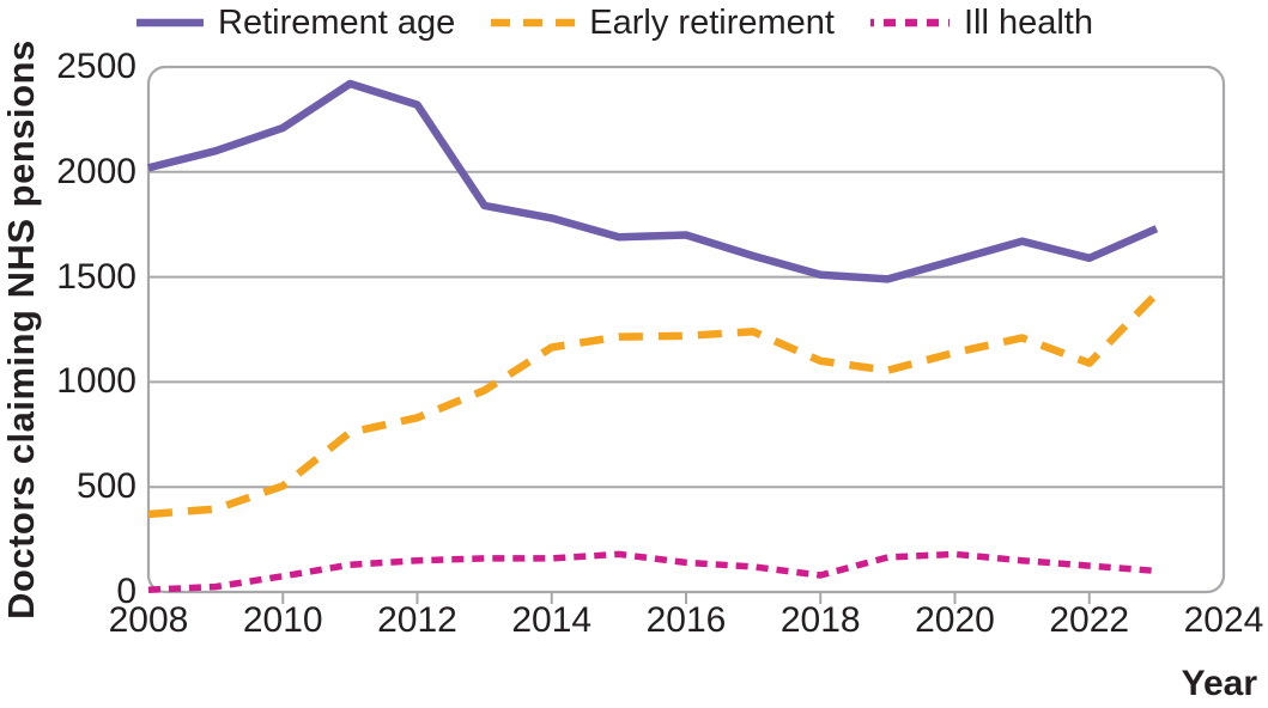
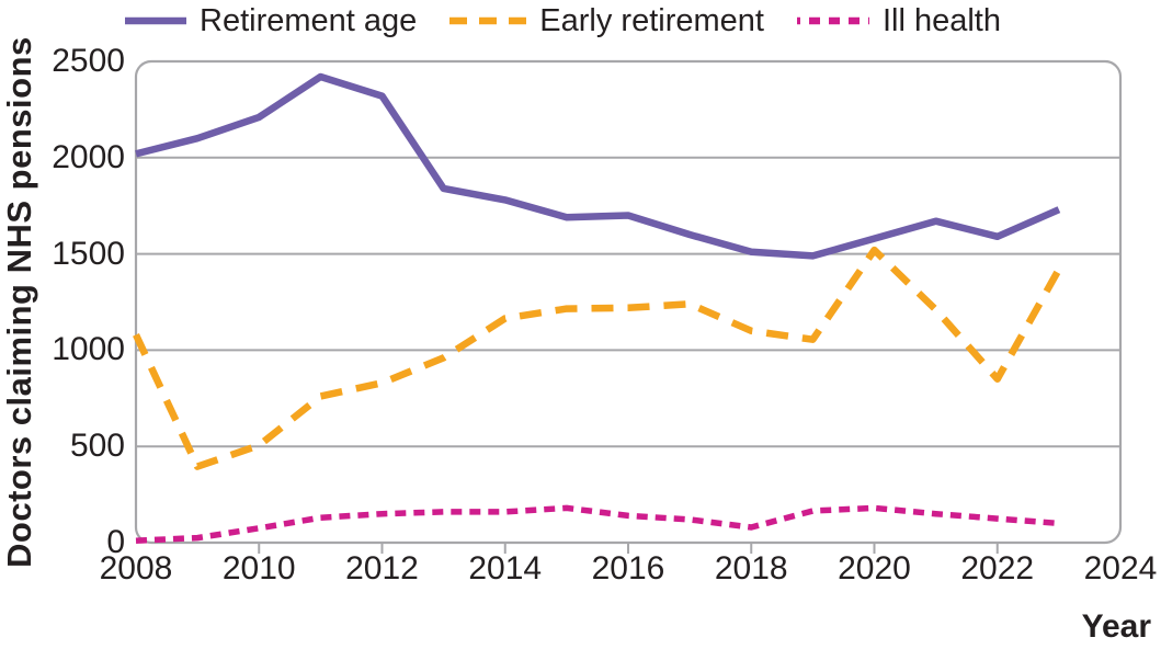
Early retirement/2008: 370 -> 1080
Early retirement/2020: 1140 -> 1520
Early retirement/2022: 1090 -> 850
